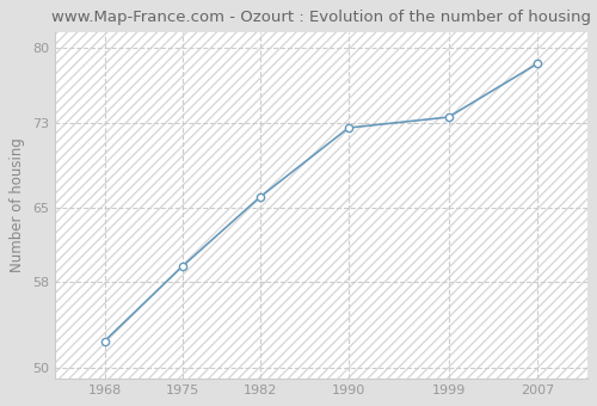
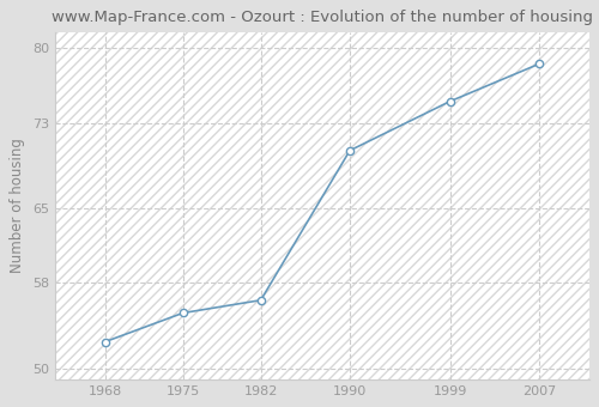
1975: 59.5 -> 55.2
1982: 66.0 -> 56.4
1990: 72.5 -> 70.4
1999: 73.5 -> 75.0
